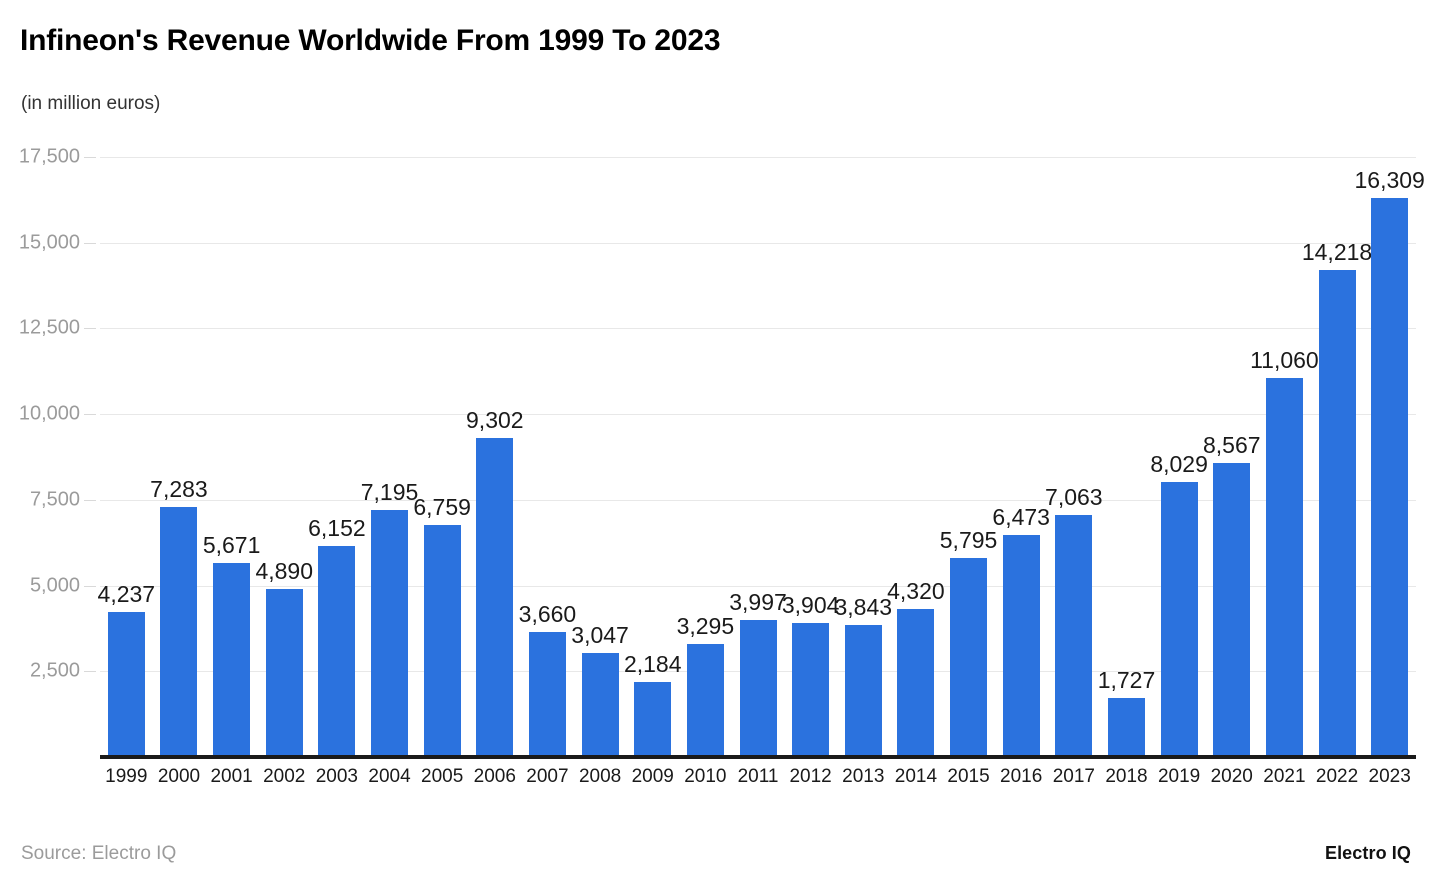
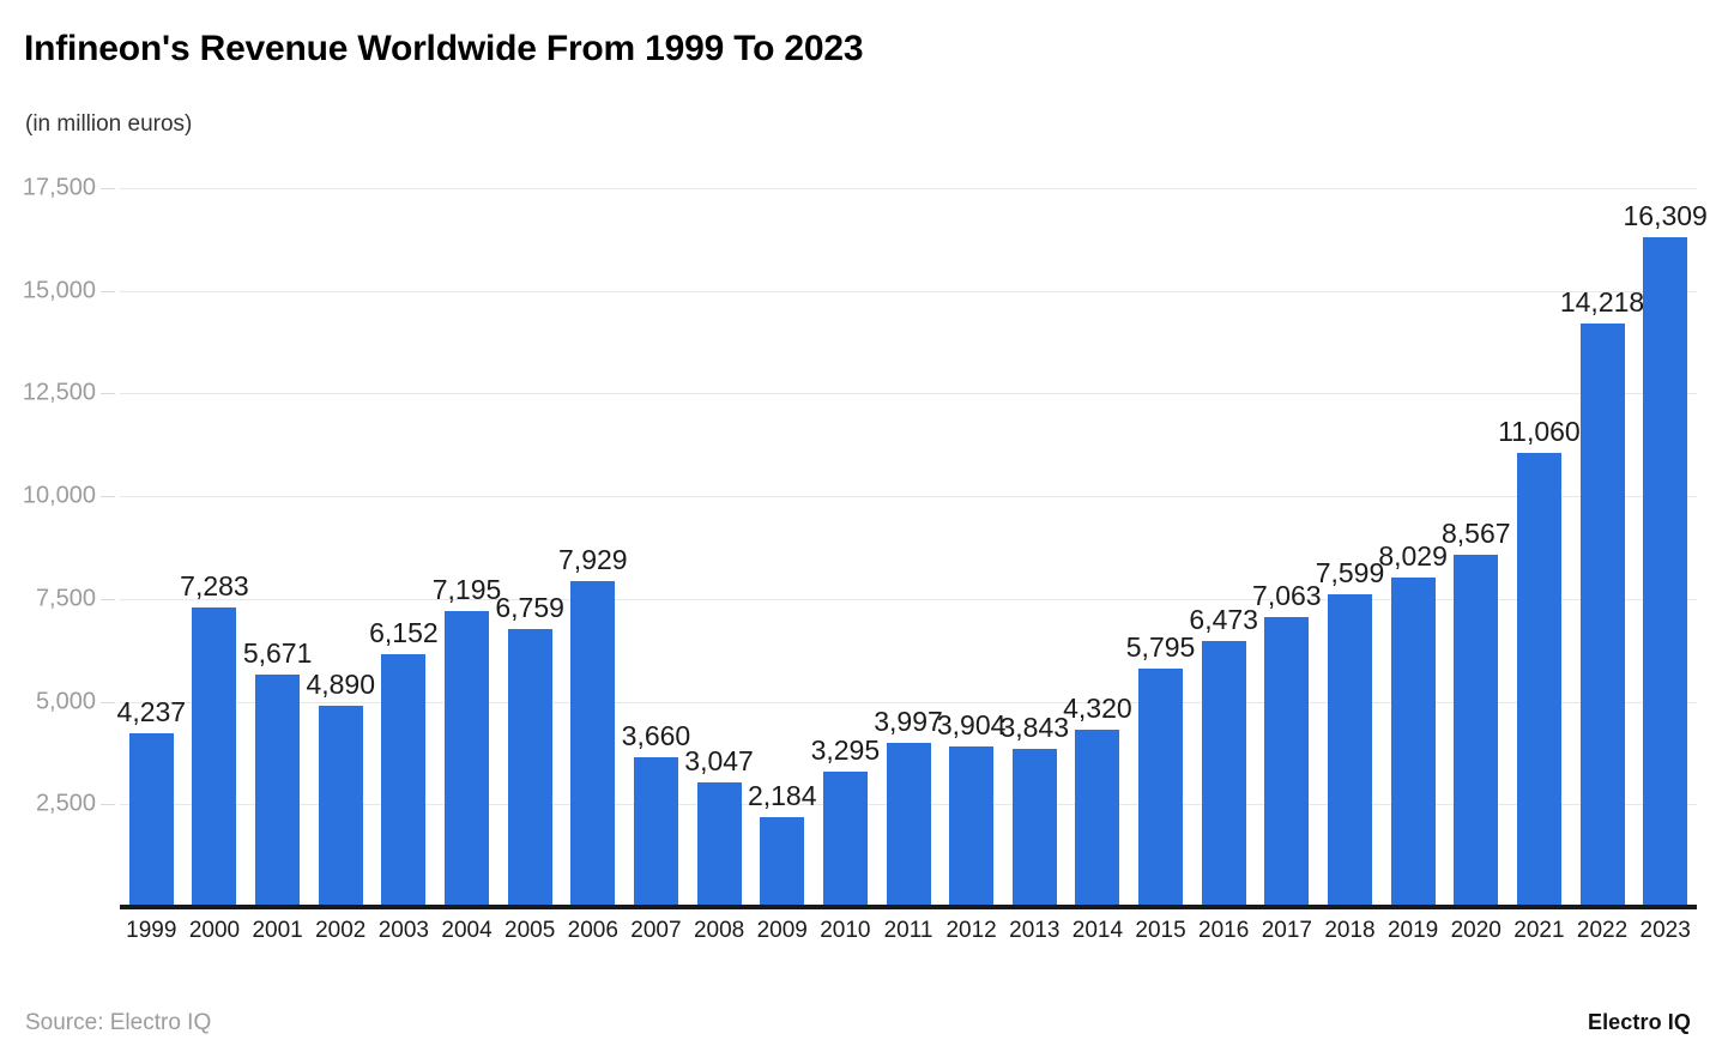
2006: 9,302 -> 7,929
2018: 1,727 -> 7,599
